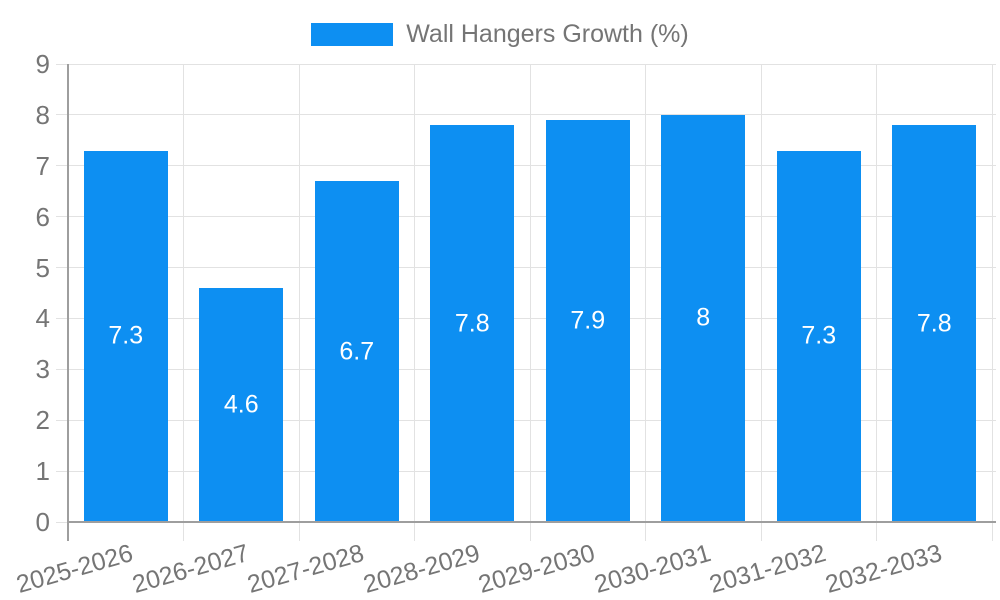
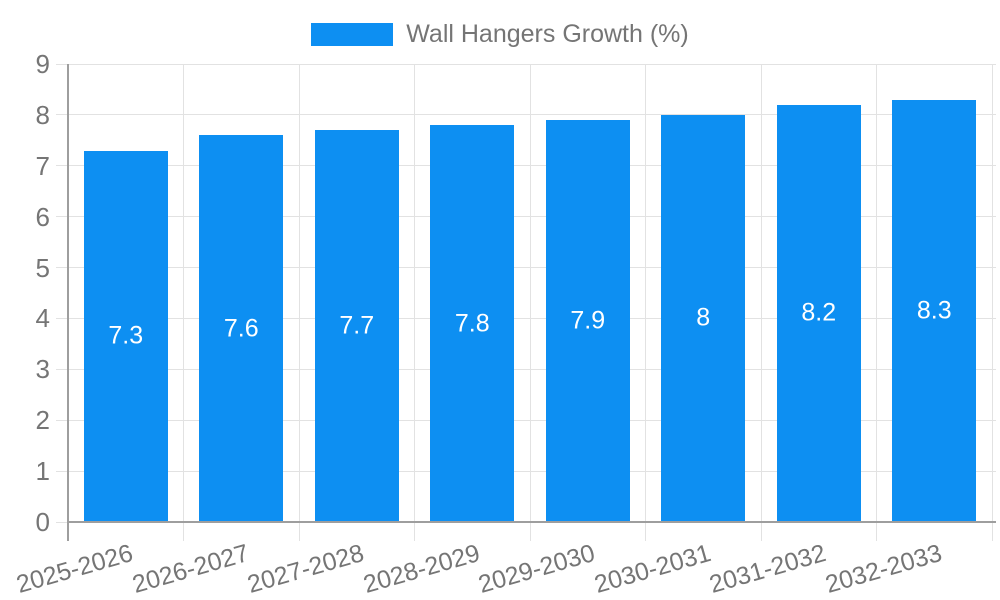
2026-2027: 4.6 -> 7.6
2027-2028: 6.7 -> 7.7
2031-2032: 7.3 -> 8.2
2032-2033: 7.8 -> 8.3
